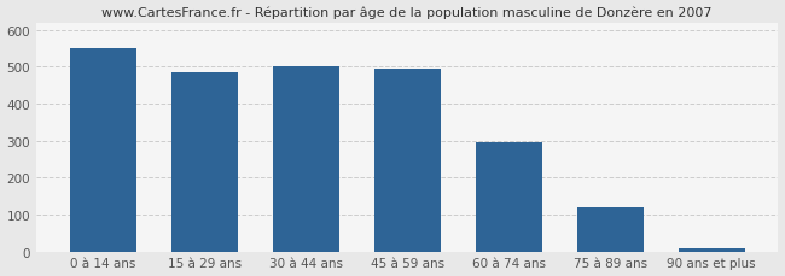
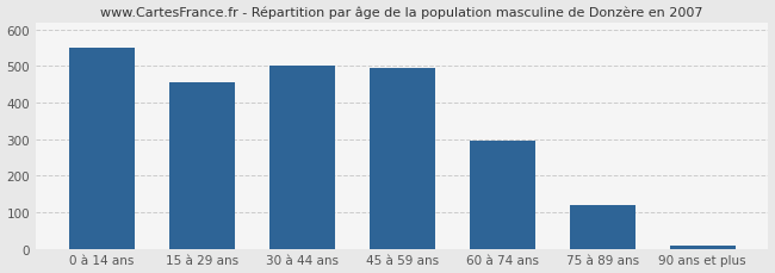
15 à 29 ans: 485 -> 455
